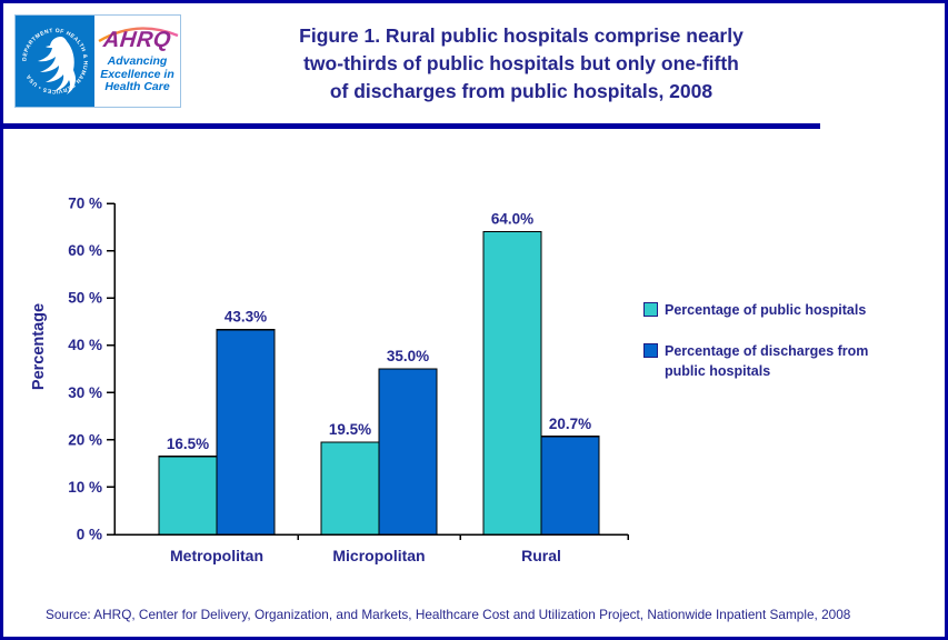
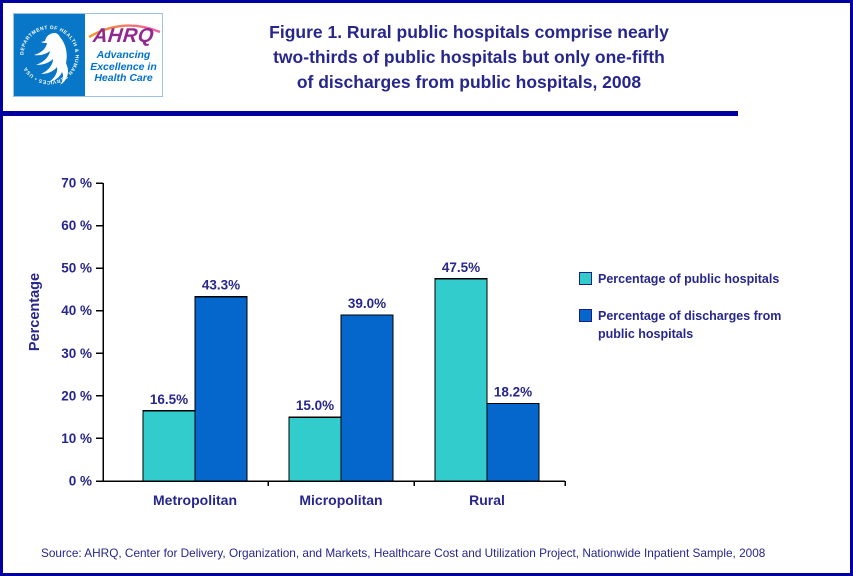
Percentage of public hospitals/Micropolitan: 19.5% -> 15.0%
Percentage of discharges from public hospitals/Micropolitan: 35.0% -> 39.0%
Percentage of public hospitals/Rural: 64.0% -> 47.5%
Percentage of discharges from public hospitals/Rural: 20.7% -> 18.2%
